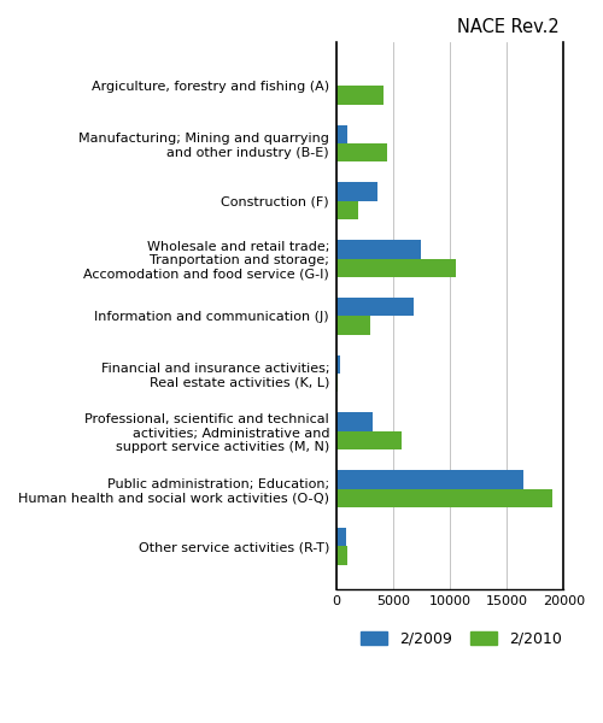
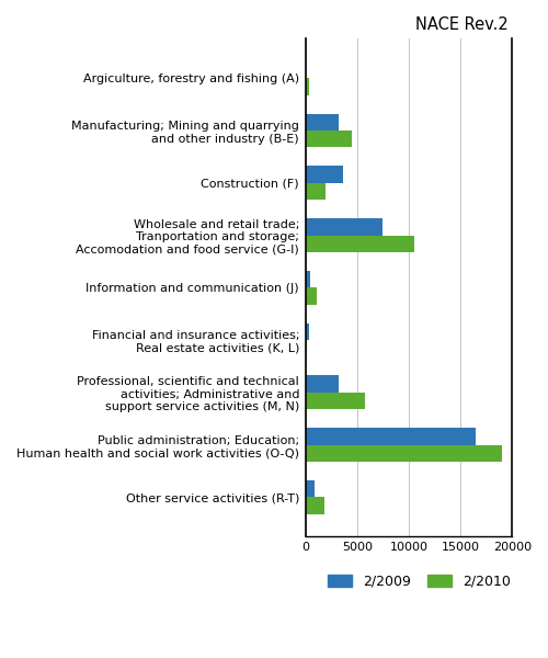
2/2010/Argiculture, forestry and fishing (A): 4200 -> 400
2/2009/Manufacturing; Mining and quarrying and other industry (B-E): 1000 -> 3200
2/2009/Information and communication (J): 6800 -> 500
2/2010/Information and communication (J): 3000 -> 1100
2/2010/Other service activities (R-T): 1000 -> 1800
